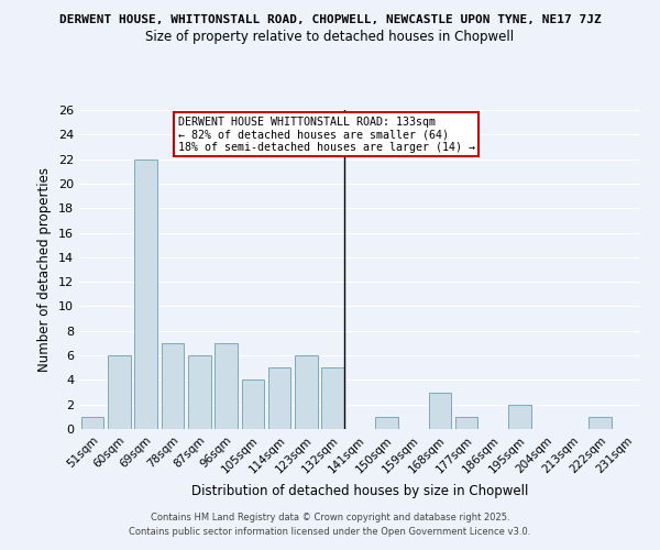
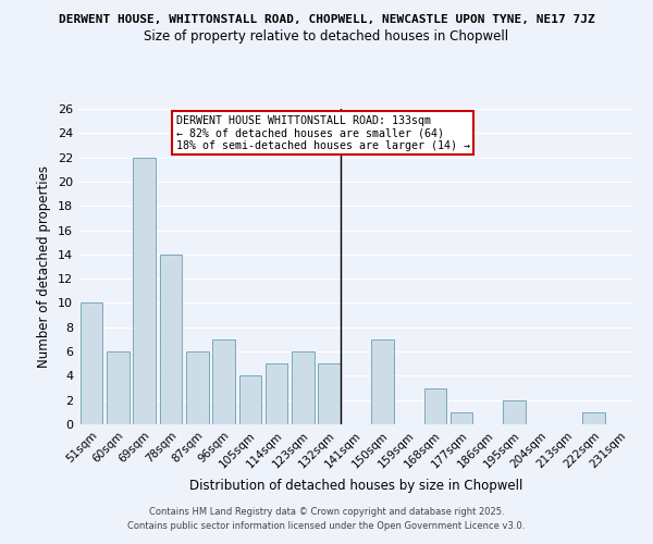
51sqm: 1 -> 10
78sqm: 7 -> 14
150sqm: 1 -> 7
